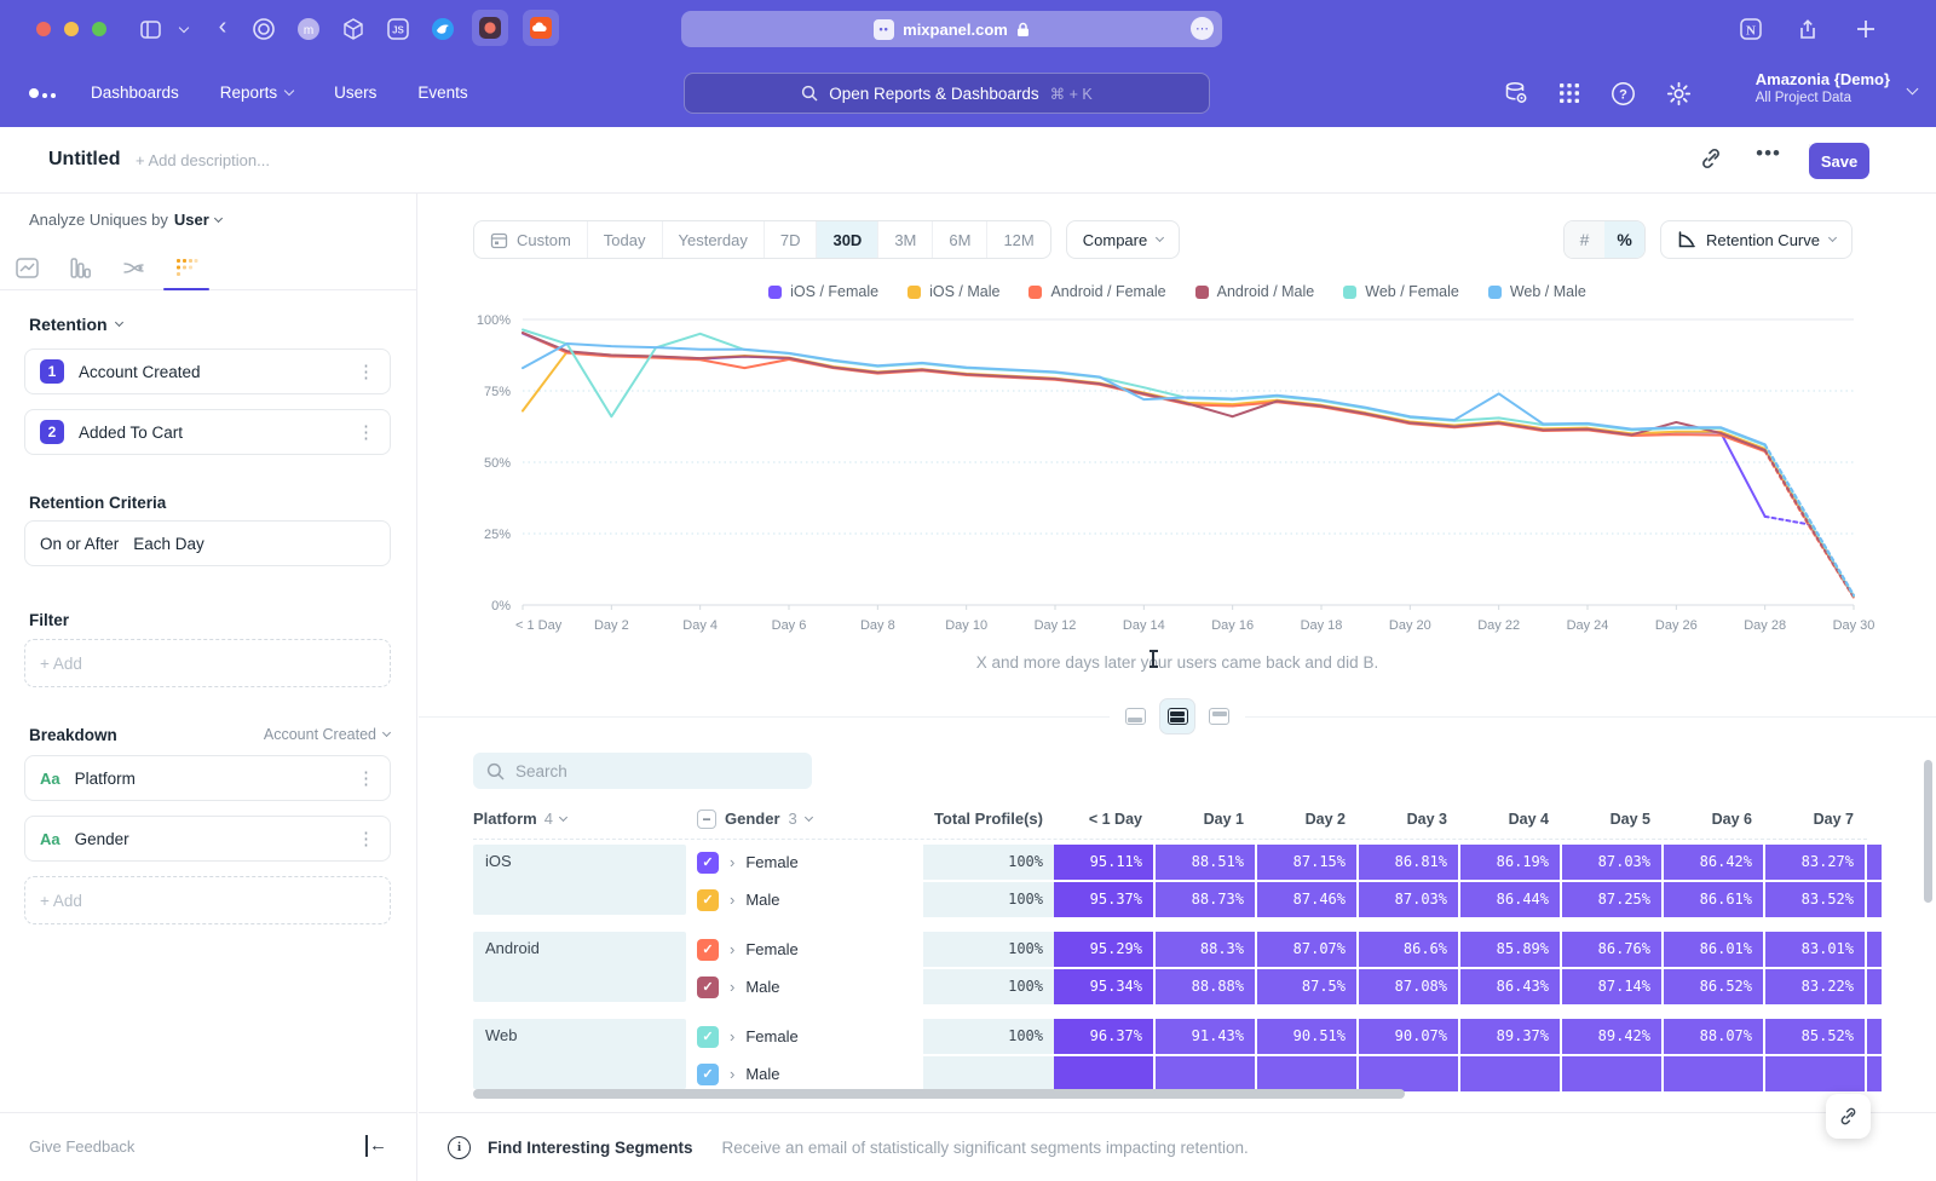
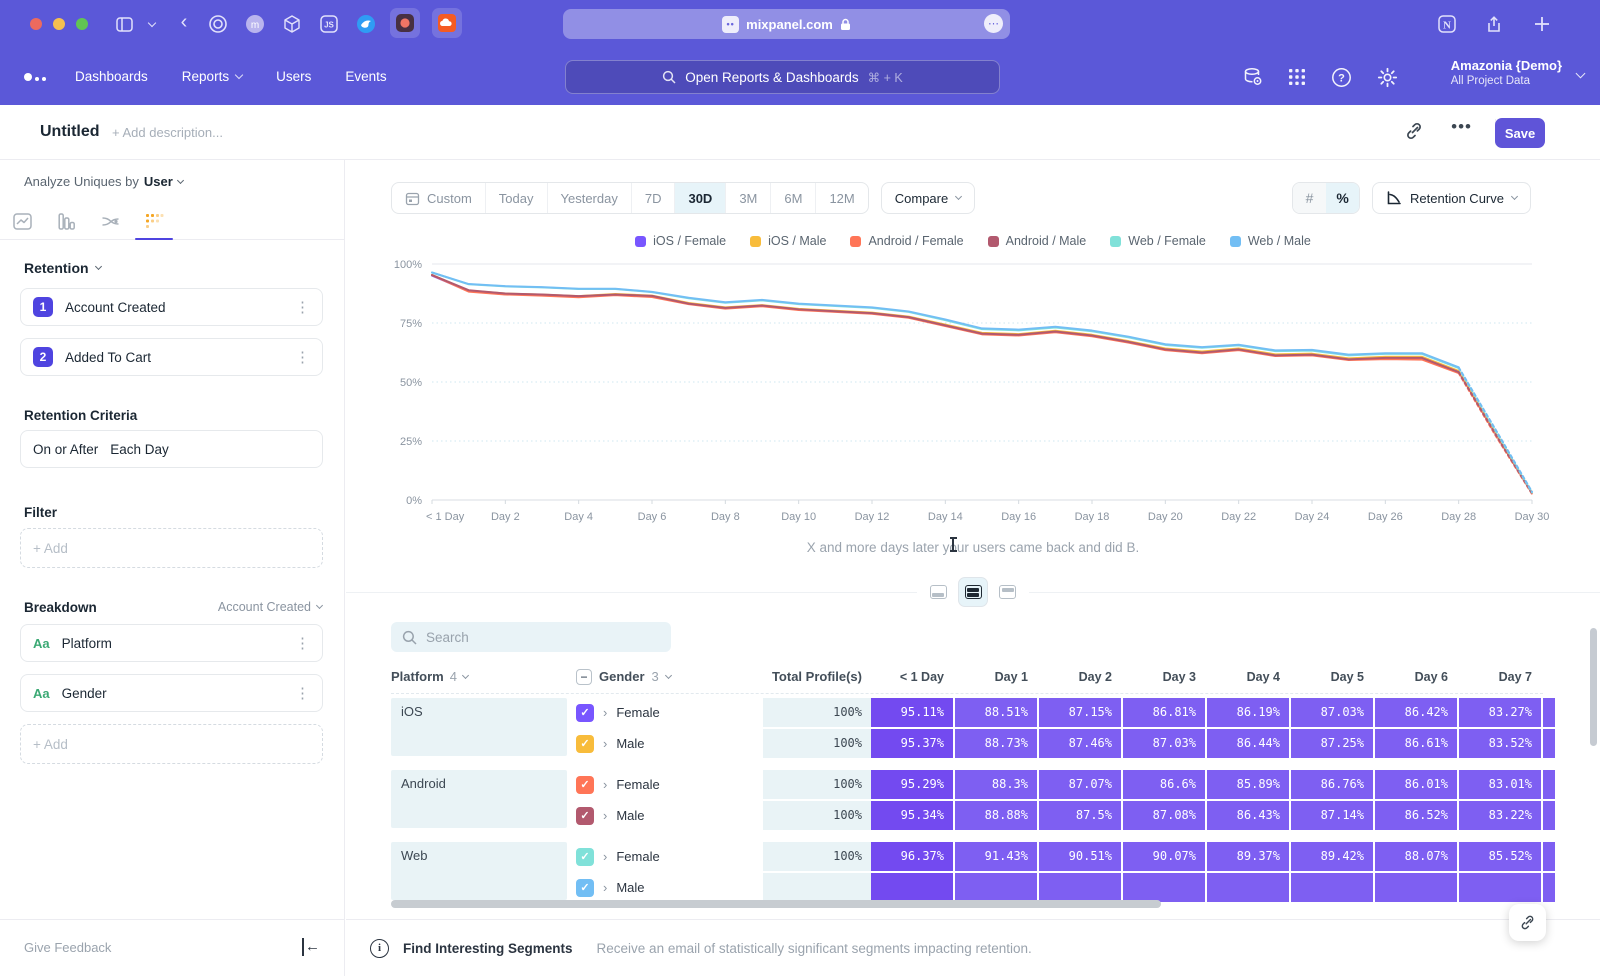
iOS / Male/< 1 Day: 68% -> 95%
Web / Male/< 1 Day: 83% -> 96%
Web / Female/Day 2: 66% -> 90%
Web / Female/Day 4: 95% -> 89%
Android / Female/Day 5: 83% -> 87%
Web / Male/Day 14: 72% -> 76%
Android / Male/Day 16: 66% -> 70%
Web / Male/Day 22: 74% -> 66%
Android / Male/Day 26: 64% -> 60%
iOS / Female/Day 28: 31% -> 54%
